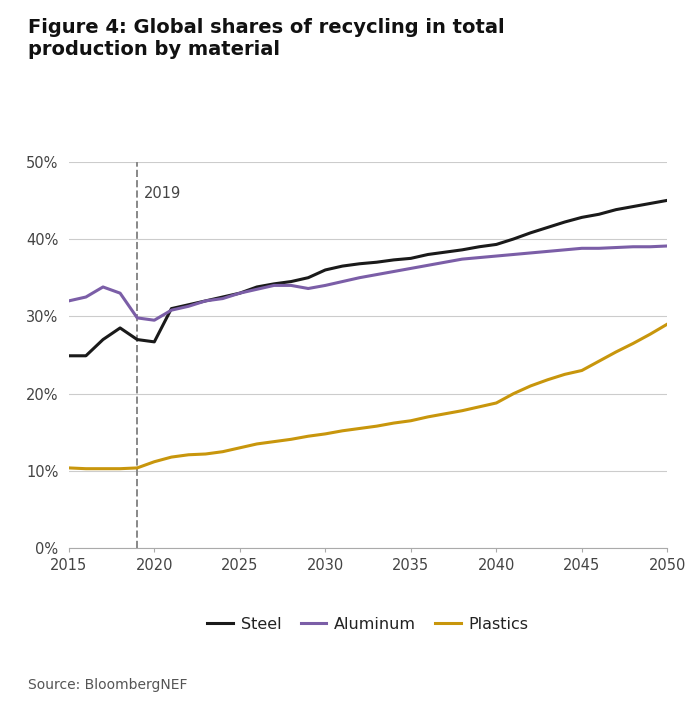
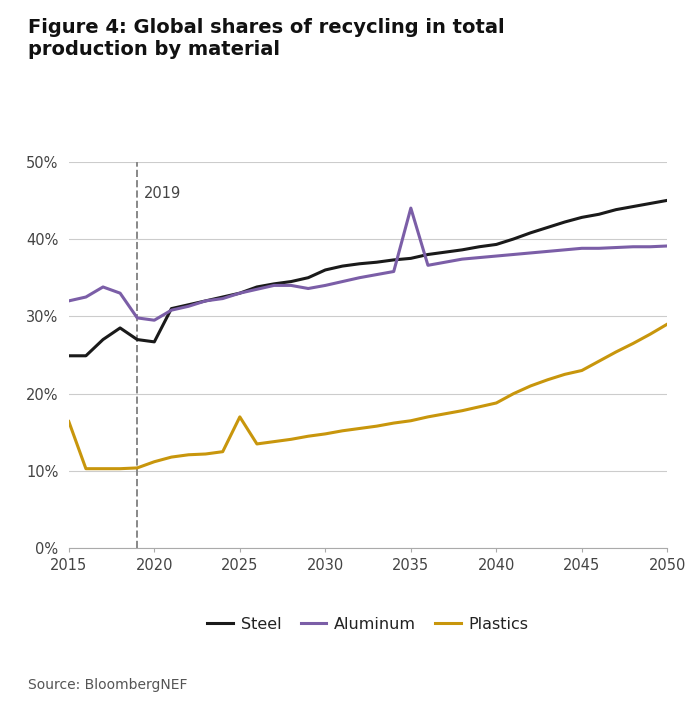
Plastics/2015: 10.4% -> 16.4%
Plastics/2025: 13.0% -> 17.0%
Aluminum/2035: 36.2% -> 44.0%
